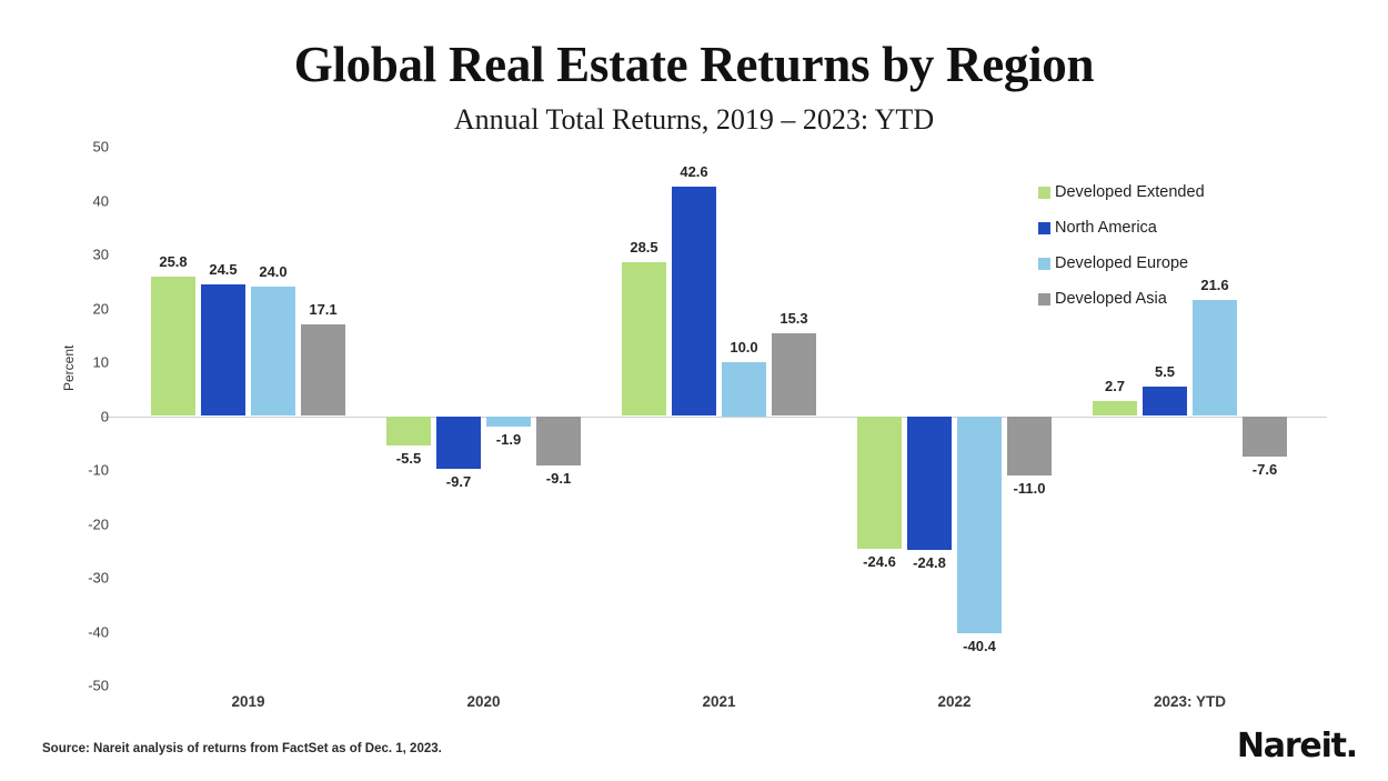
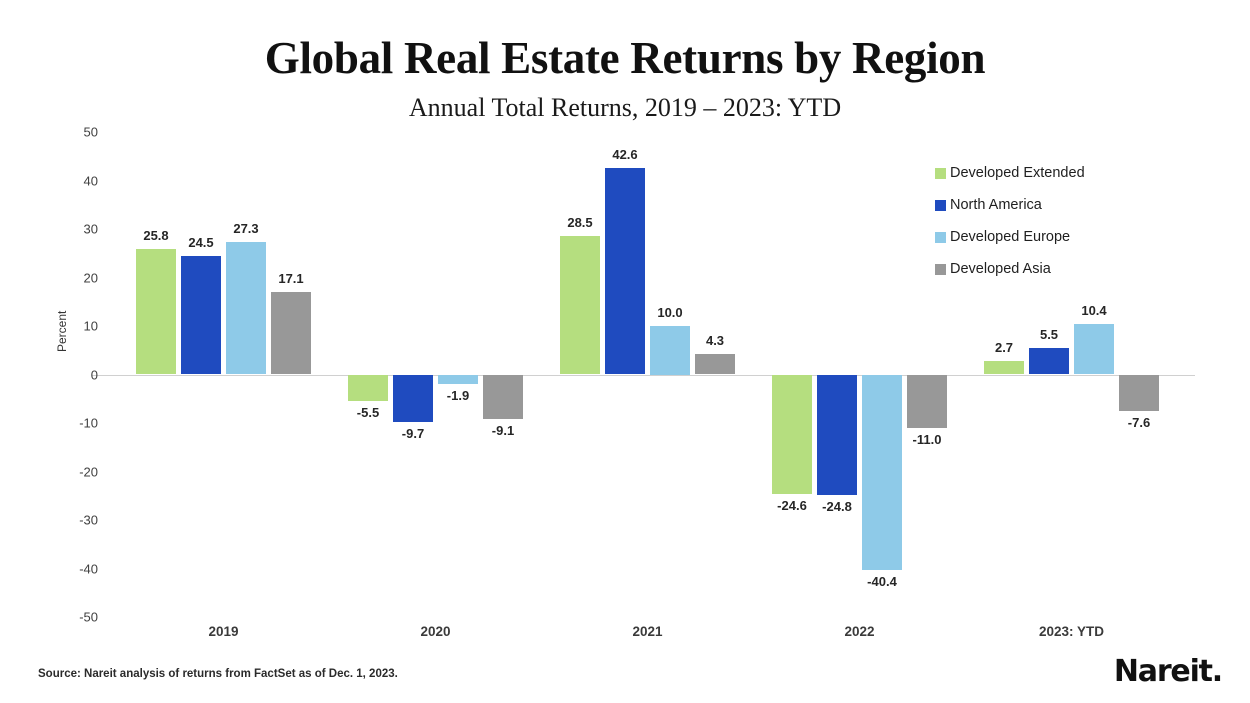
Developed Europe/2019: 24.0 -> 27.3
Developed Asia/2021: 15.3 -> 4.3
Developed Europe/2023: YTD: 21.6 -> 10.4
